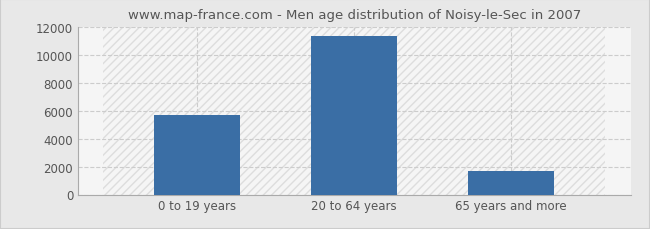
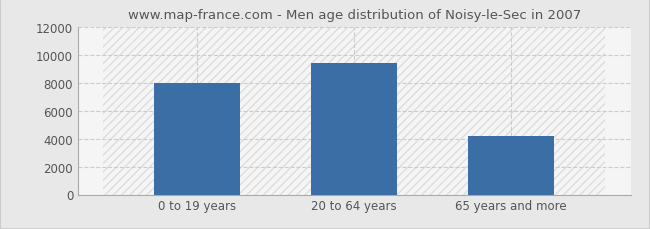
0 to 19 years: 5700 -> 8000
20 to 64 years: 11300 -> 9400
65 years and more: 1700 -> 4200
